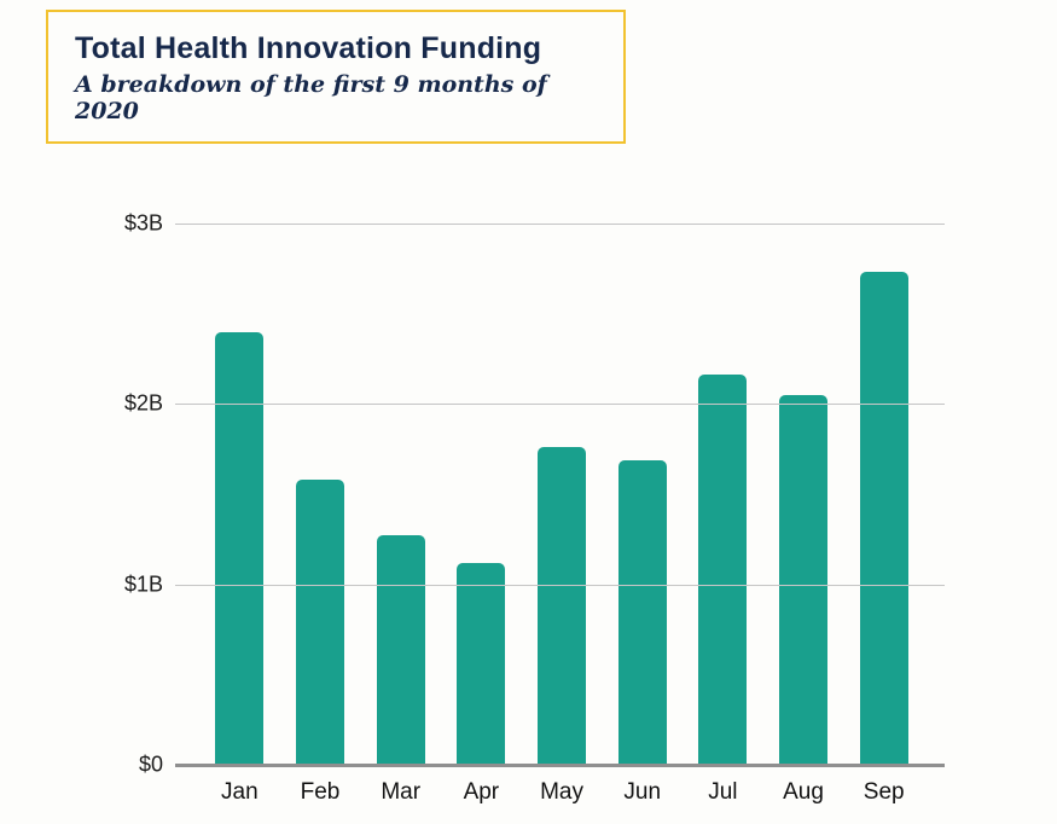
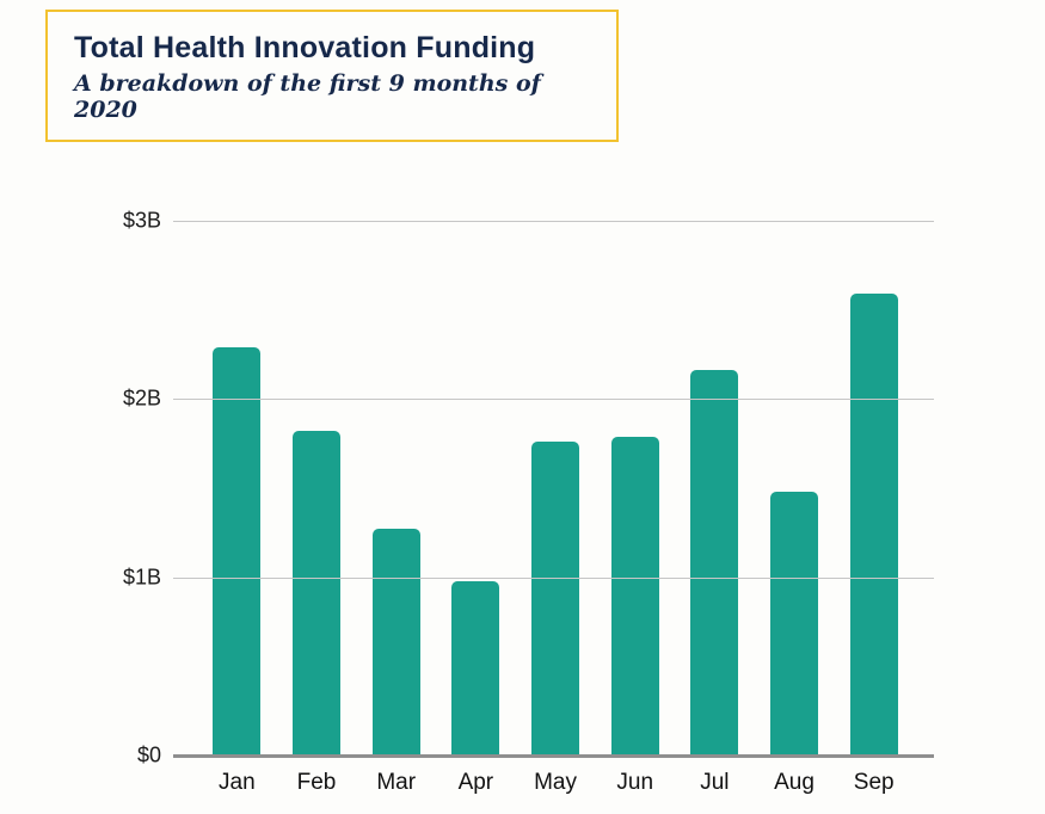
Jan: $2.40B -> $2.29B
Feb: $1.58B -> $1.82B
Apr: $1.12B -> $0.98B
Jun: $1.69B -> $1.79B
Aug: $2.05B -> $1.48B
Sep: $2.73B -> $2.59B
